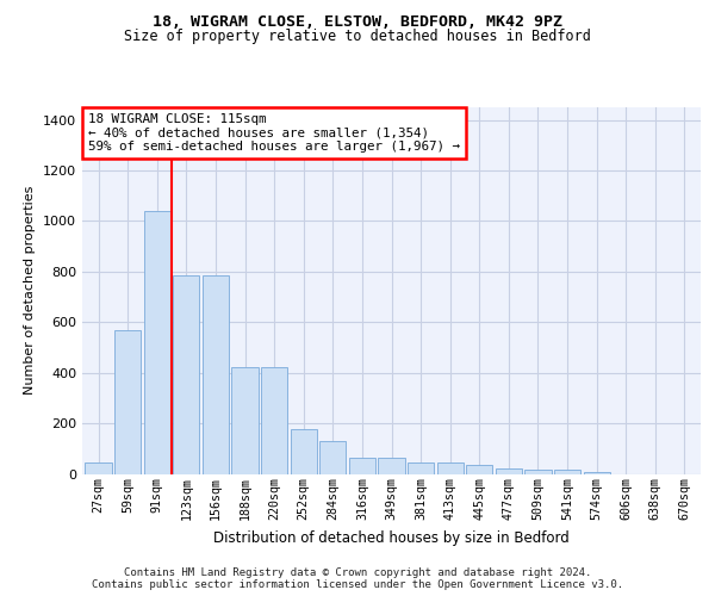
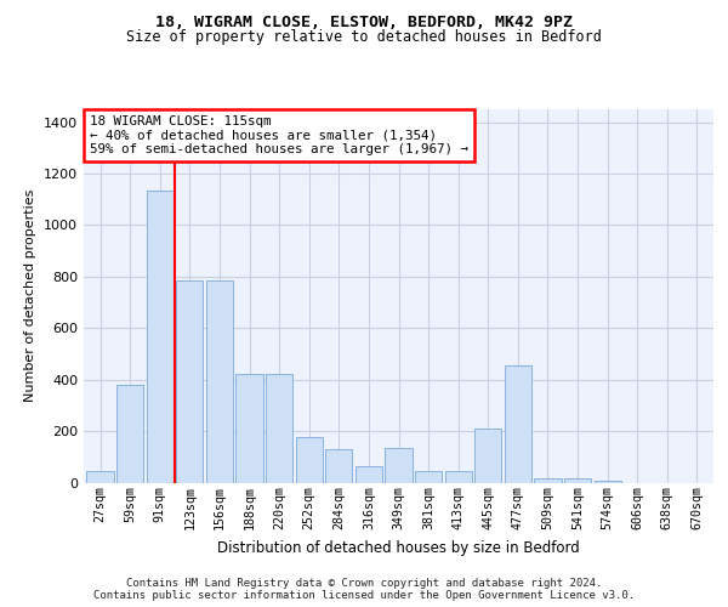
59sqm: 570 -> 380
91sqm: 1040 -> 1135
349sqm: 65 -> 135
445sqm: 35 -> 210
477sqm: 22 -> 455
